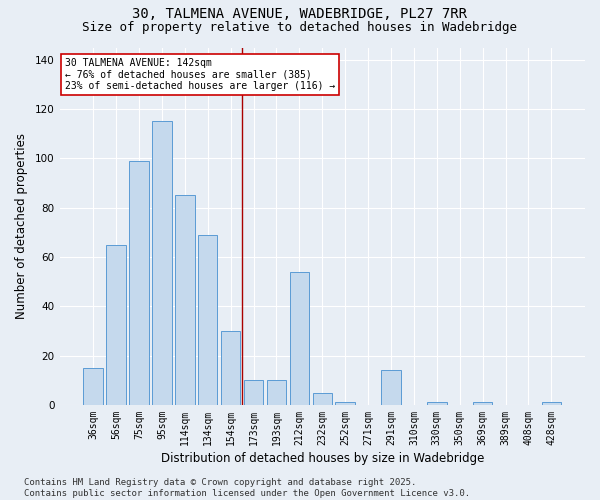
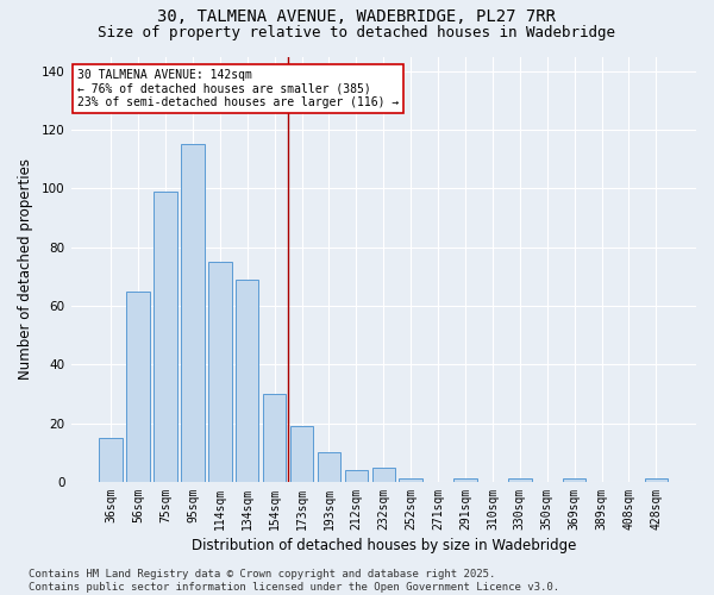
114sqm: 85 -> 75
173sqm: 10 -> 19
212sqm: 54 -> 4
291sqm: 14 -> 1
